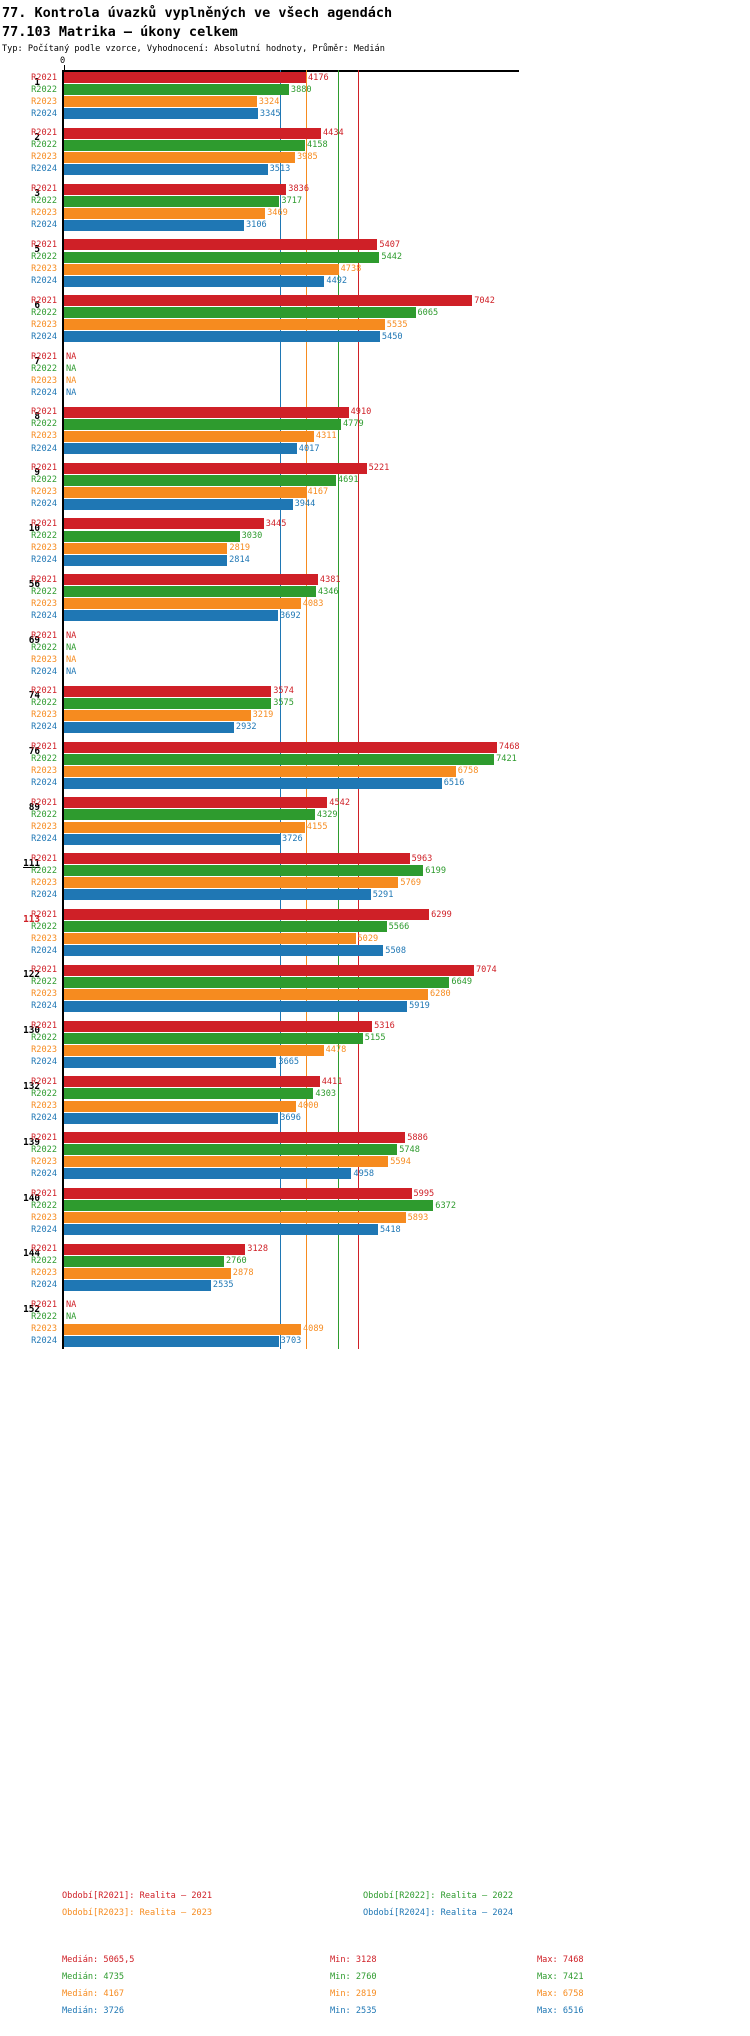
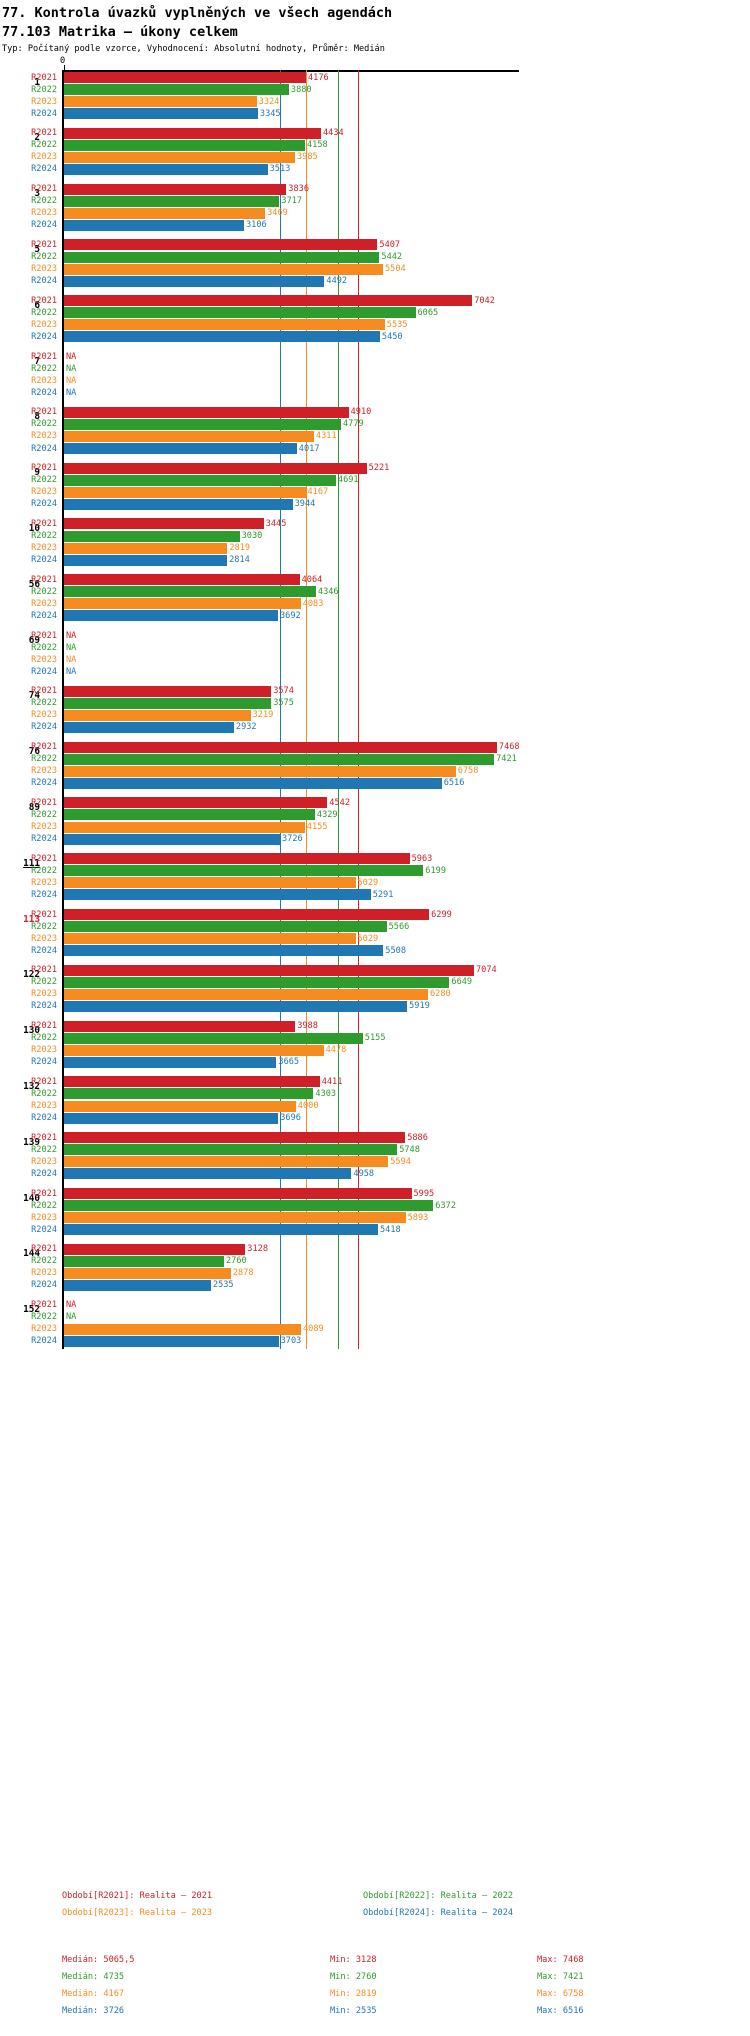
R2023/5: 4738 -> 5504
R2021/56: 4381 -> 4064
R2023/111: 5769 -> 5029
R2021/130: 5316 -> 3988
